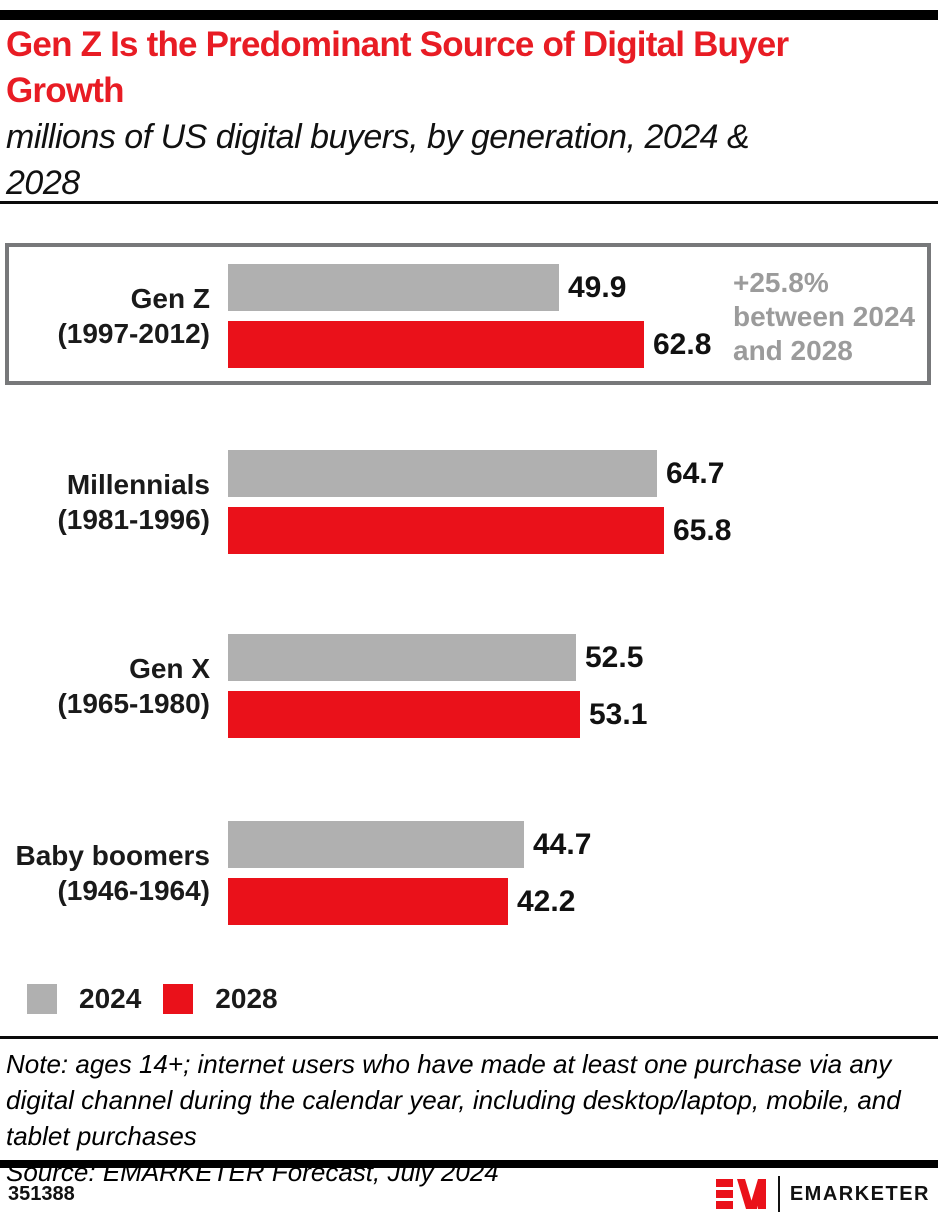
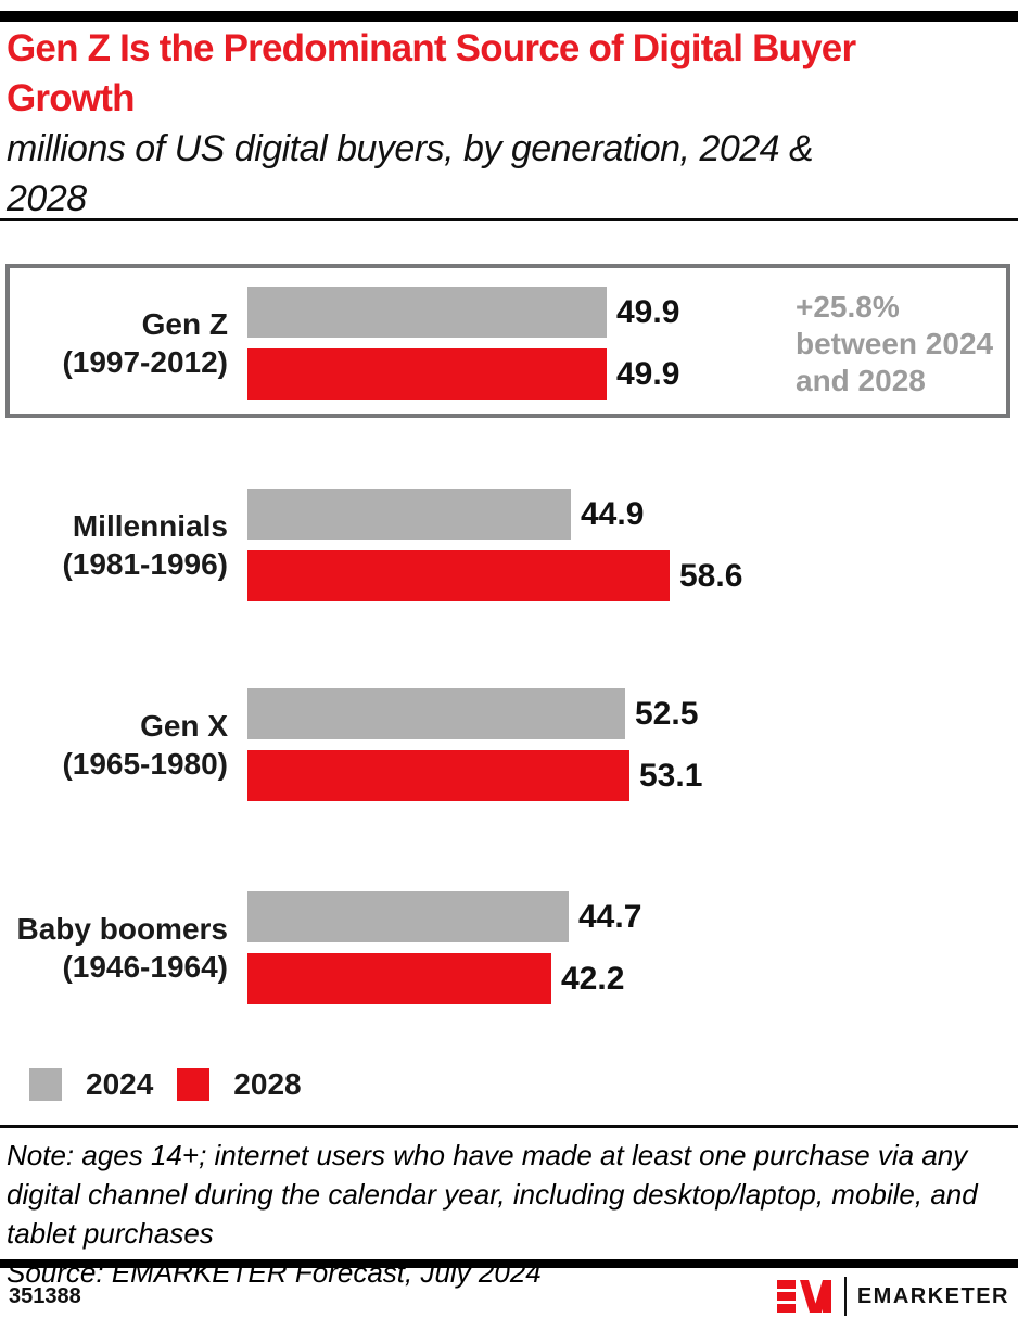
2028/Gen Z: 62.8 -> 49.9
2024/Millennials: 64.7 -> 44.9
2028/Millennials: 65.8 -> 58.6
